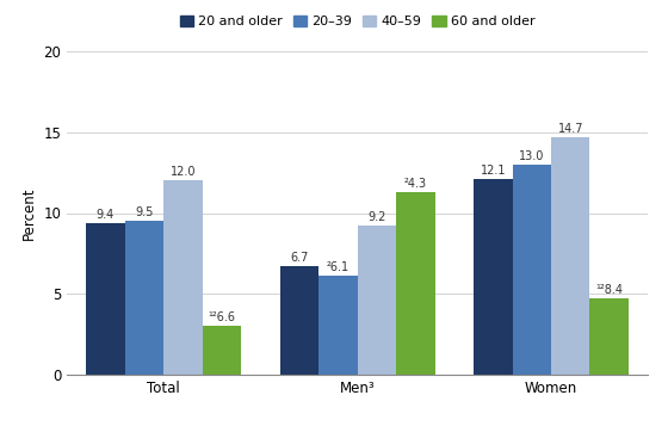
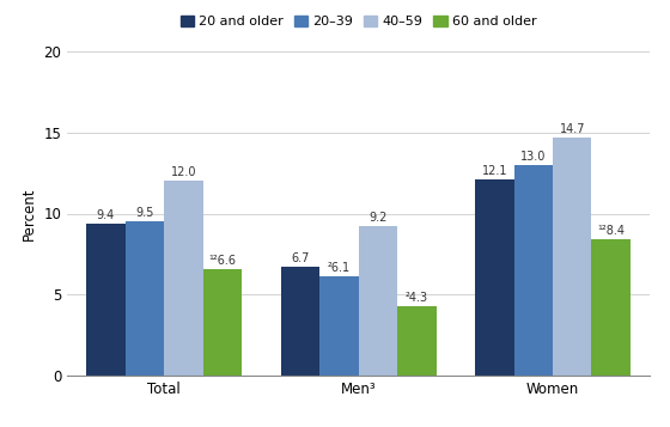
60 and older/Total: 3.0 -> 6.6
60 and older/Men³: 11.3 -> 4.3
60 and older/Women: 4.7 -> 8.4
